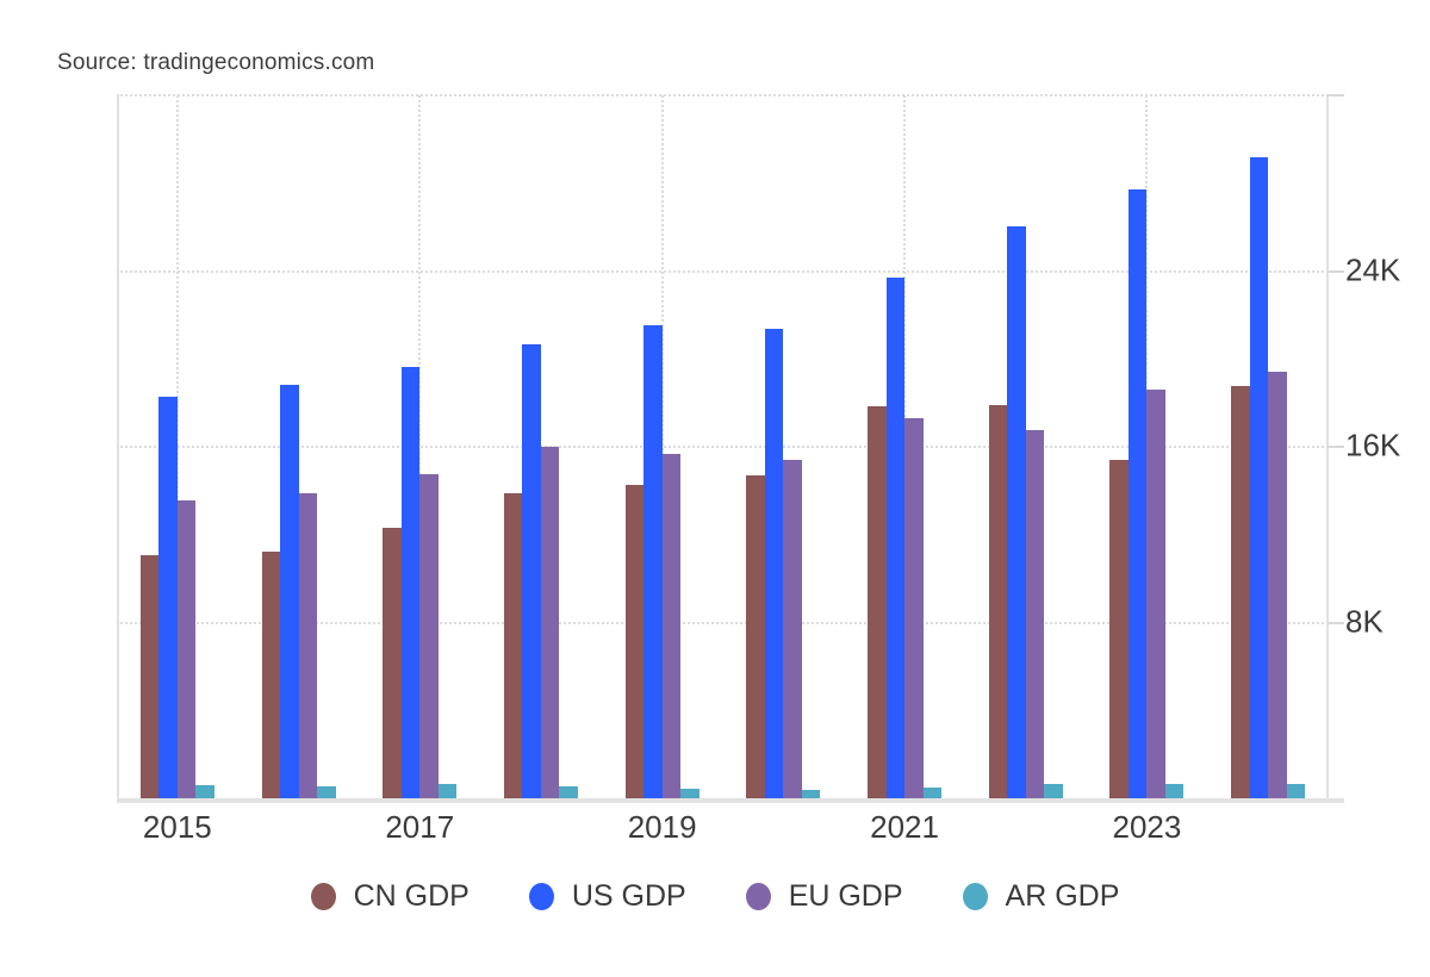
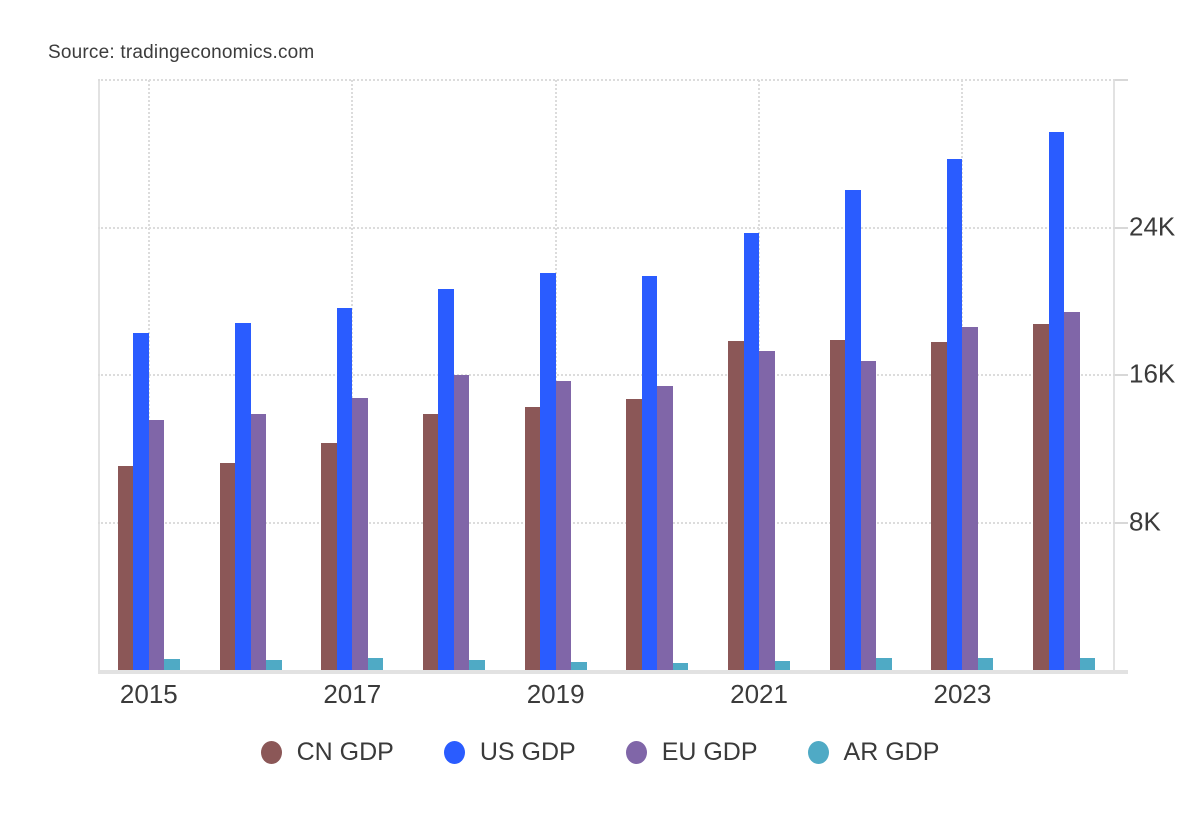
CN GDP/2023: 15.4K -> 17.8K
